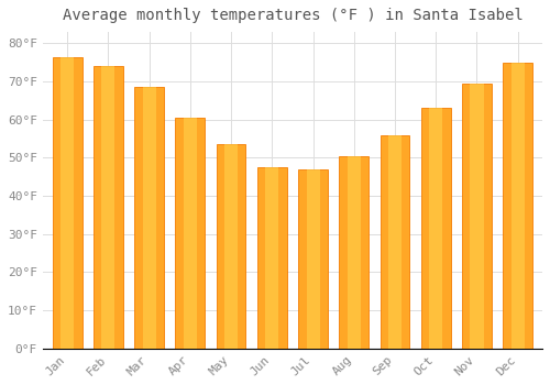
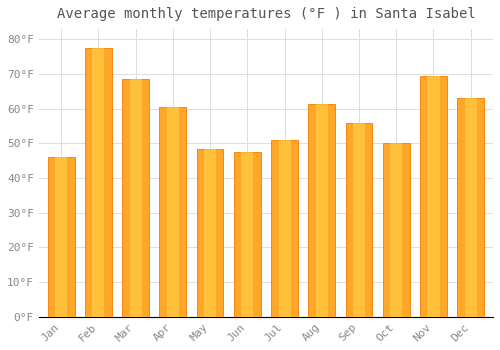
Jan: 76.5°F -> 46.0°F
Feb: 74.0°F -> 77.5°F
May: 53.5°F -> 48.5°F
Jul: 47.0°F -> 51.0°F
Aug: 50.5°F -> 61.5°F
Oct: 63.0°F -> 50.0°F
Dec: 75.0°F -> 63.0°F
